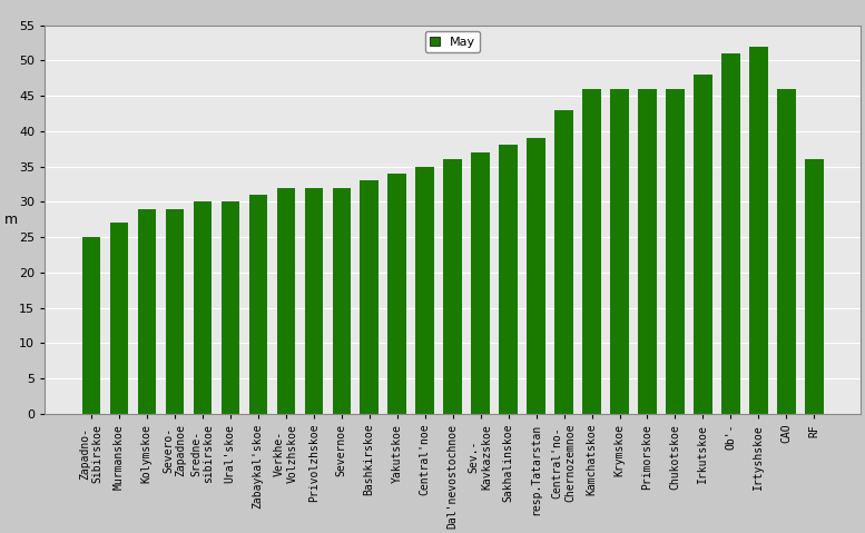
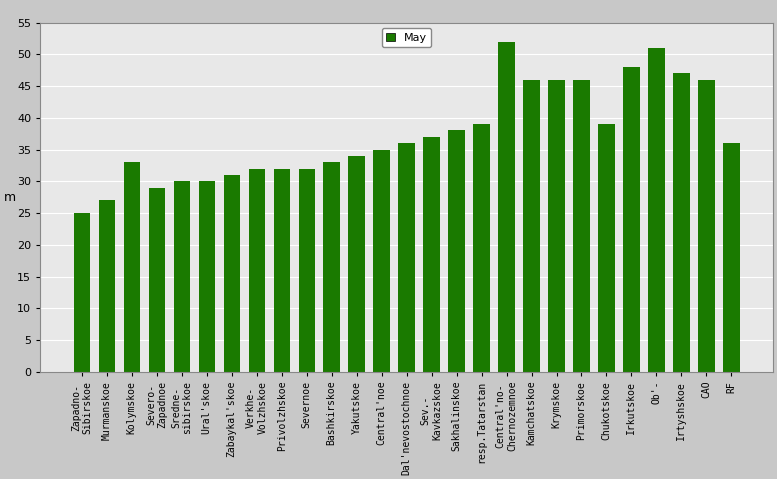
Kolymskoe: 29 -> 33
Central'no- Chernozemnoe: 43 -> 52
Chukotskoe: 46 -> 39
Irtyshskoe: 52 -> 47
